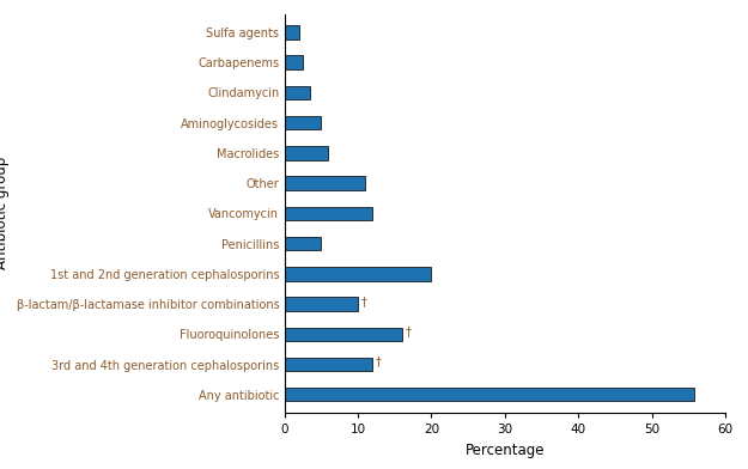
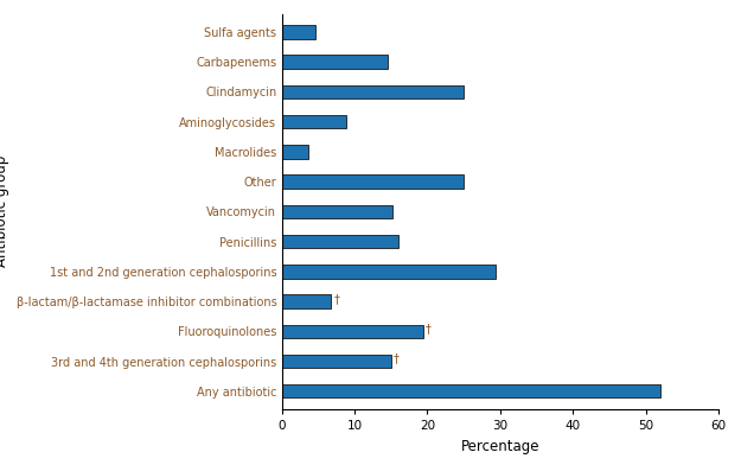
Sulfa agents: 2.0 -> 4.6
Carbapenems: 2.5 -> 14.6
Clindamycin: 3.5 -> 25.0
Aminoglycosides: 5.0 -> 8.8
Macrolides: 6.0 -> 3.6
Other: 11.0 -> 25.0
Vancomycin: 12.0 -> 15.2
Penicillins: 5.0 -> 16.0
1st and 2nd generation cephalosporins: 20.0 -> 29.4
β-lactam/β-lactamase inhibitor combinations: 10.0 -> 6.8
Fluoroquinolones: 16.0 -> 19.4
3rd and 4th generation cephalosporins: 12.0 -> 15.0
Any antibiotic: 55.7 -> 52.0
